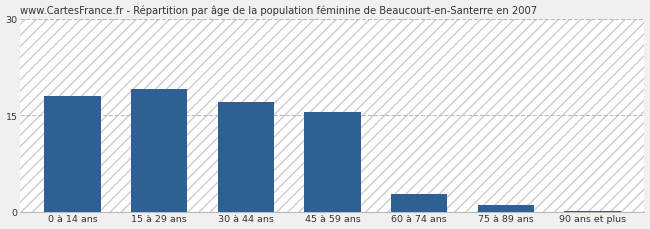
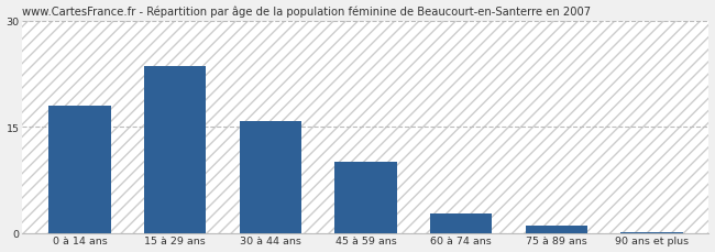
15 à 29 ans: 19.0 -> 23.6
30 à 44 ans: 17.0 -> 15.8
45 à 59 ans: 15.5 -> 10.0
